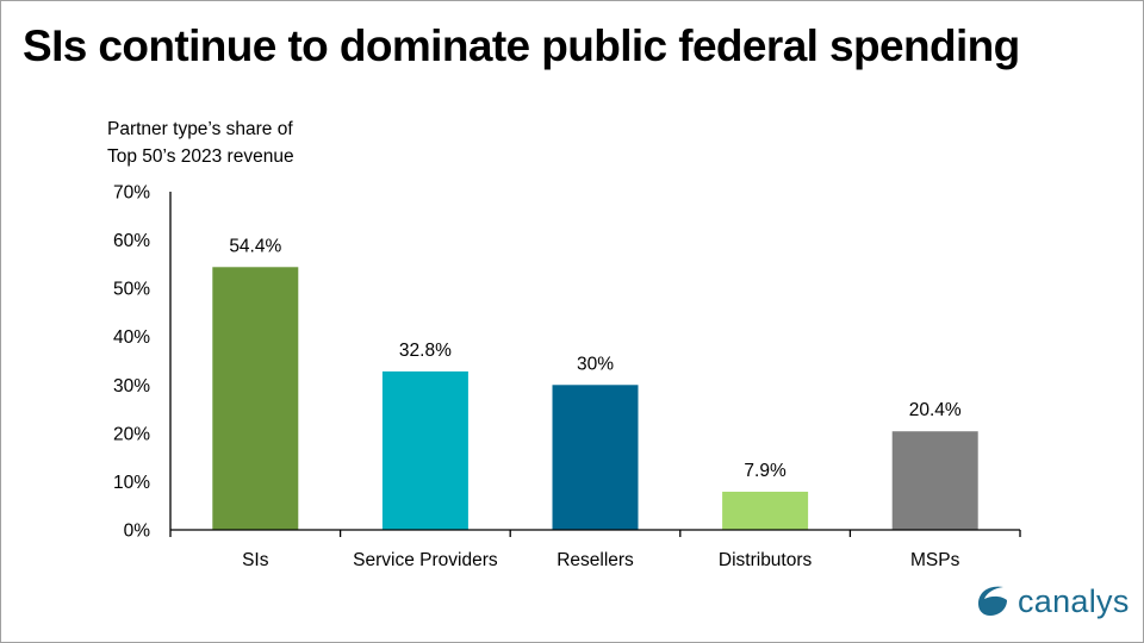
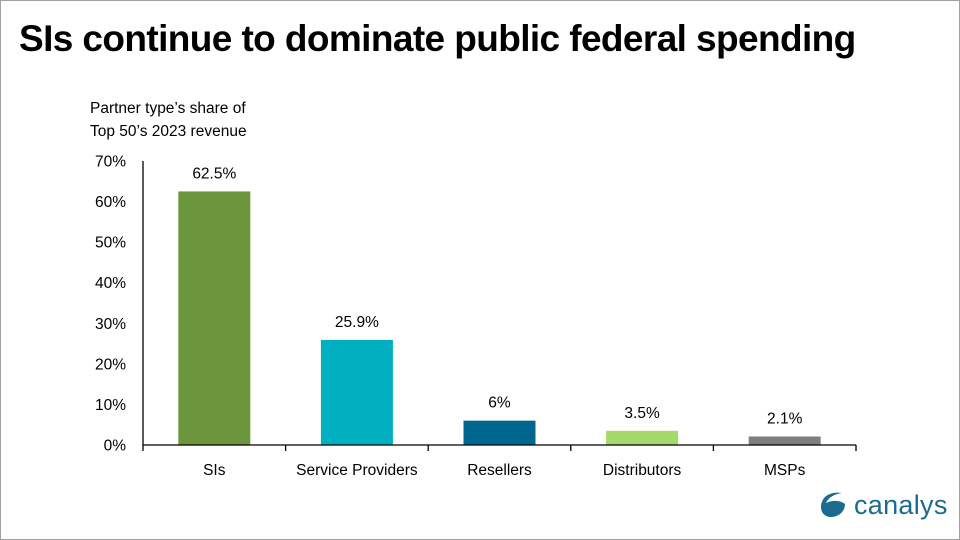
SIs: 54.4% -> 62.5%
Service Providers: 32.8% -> 25.9%
Resellers: 30% -> 6%
Distributors: 7.9% -> 3.5%
MSPs: 20.4% -> 2.1%
